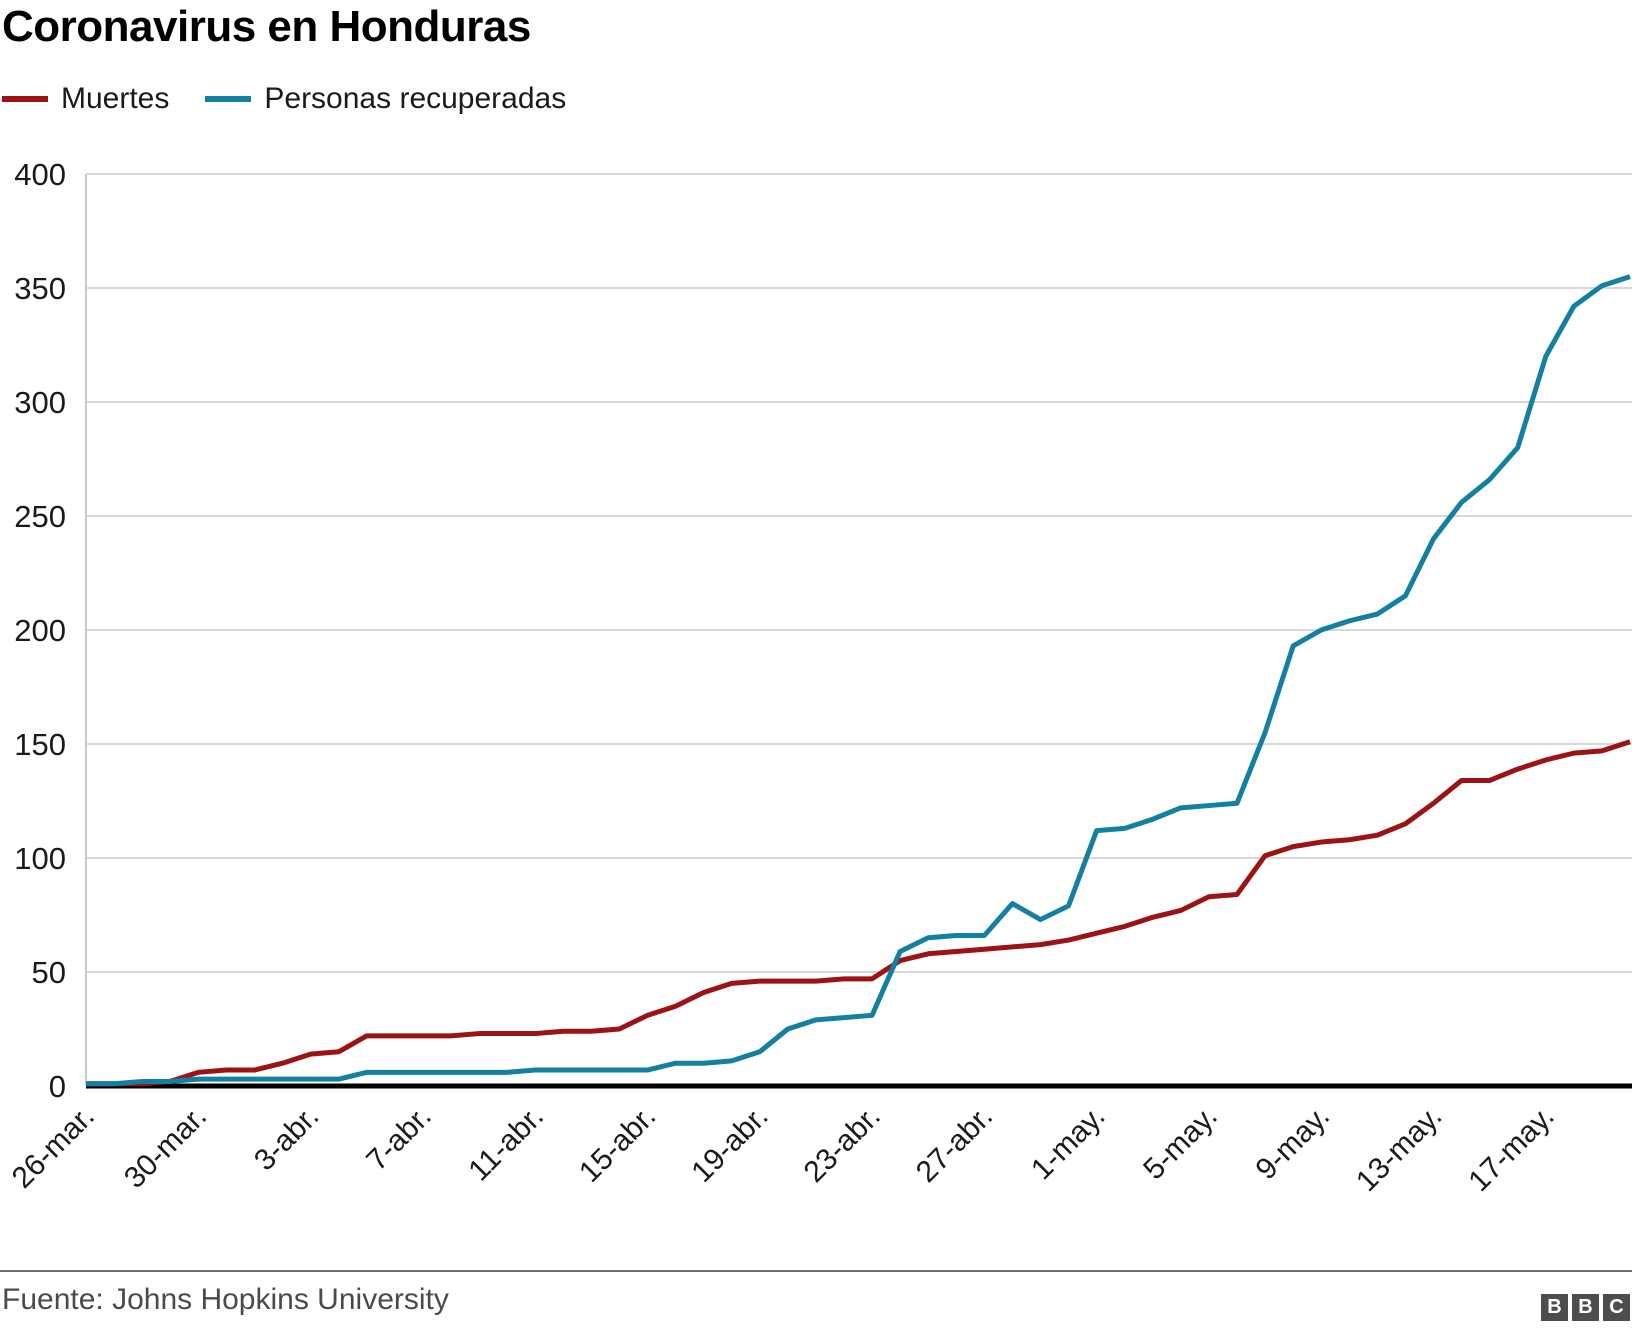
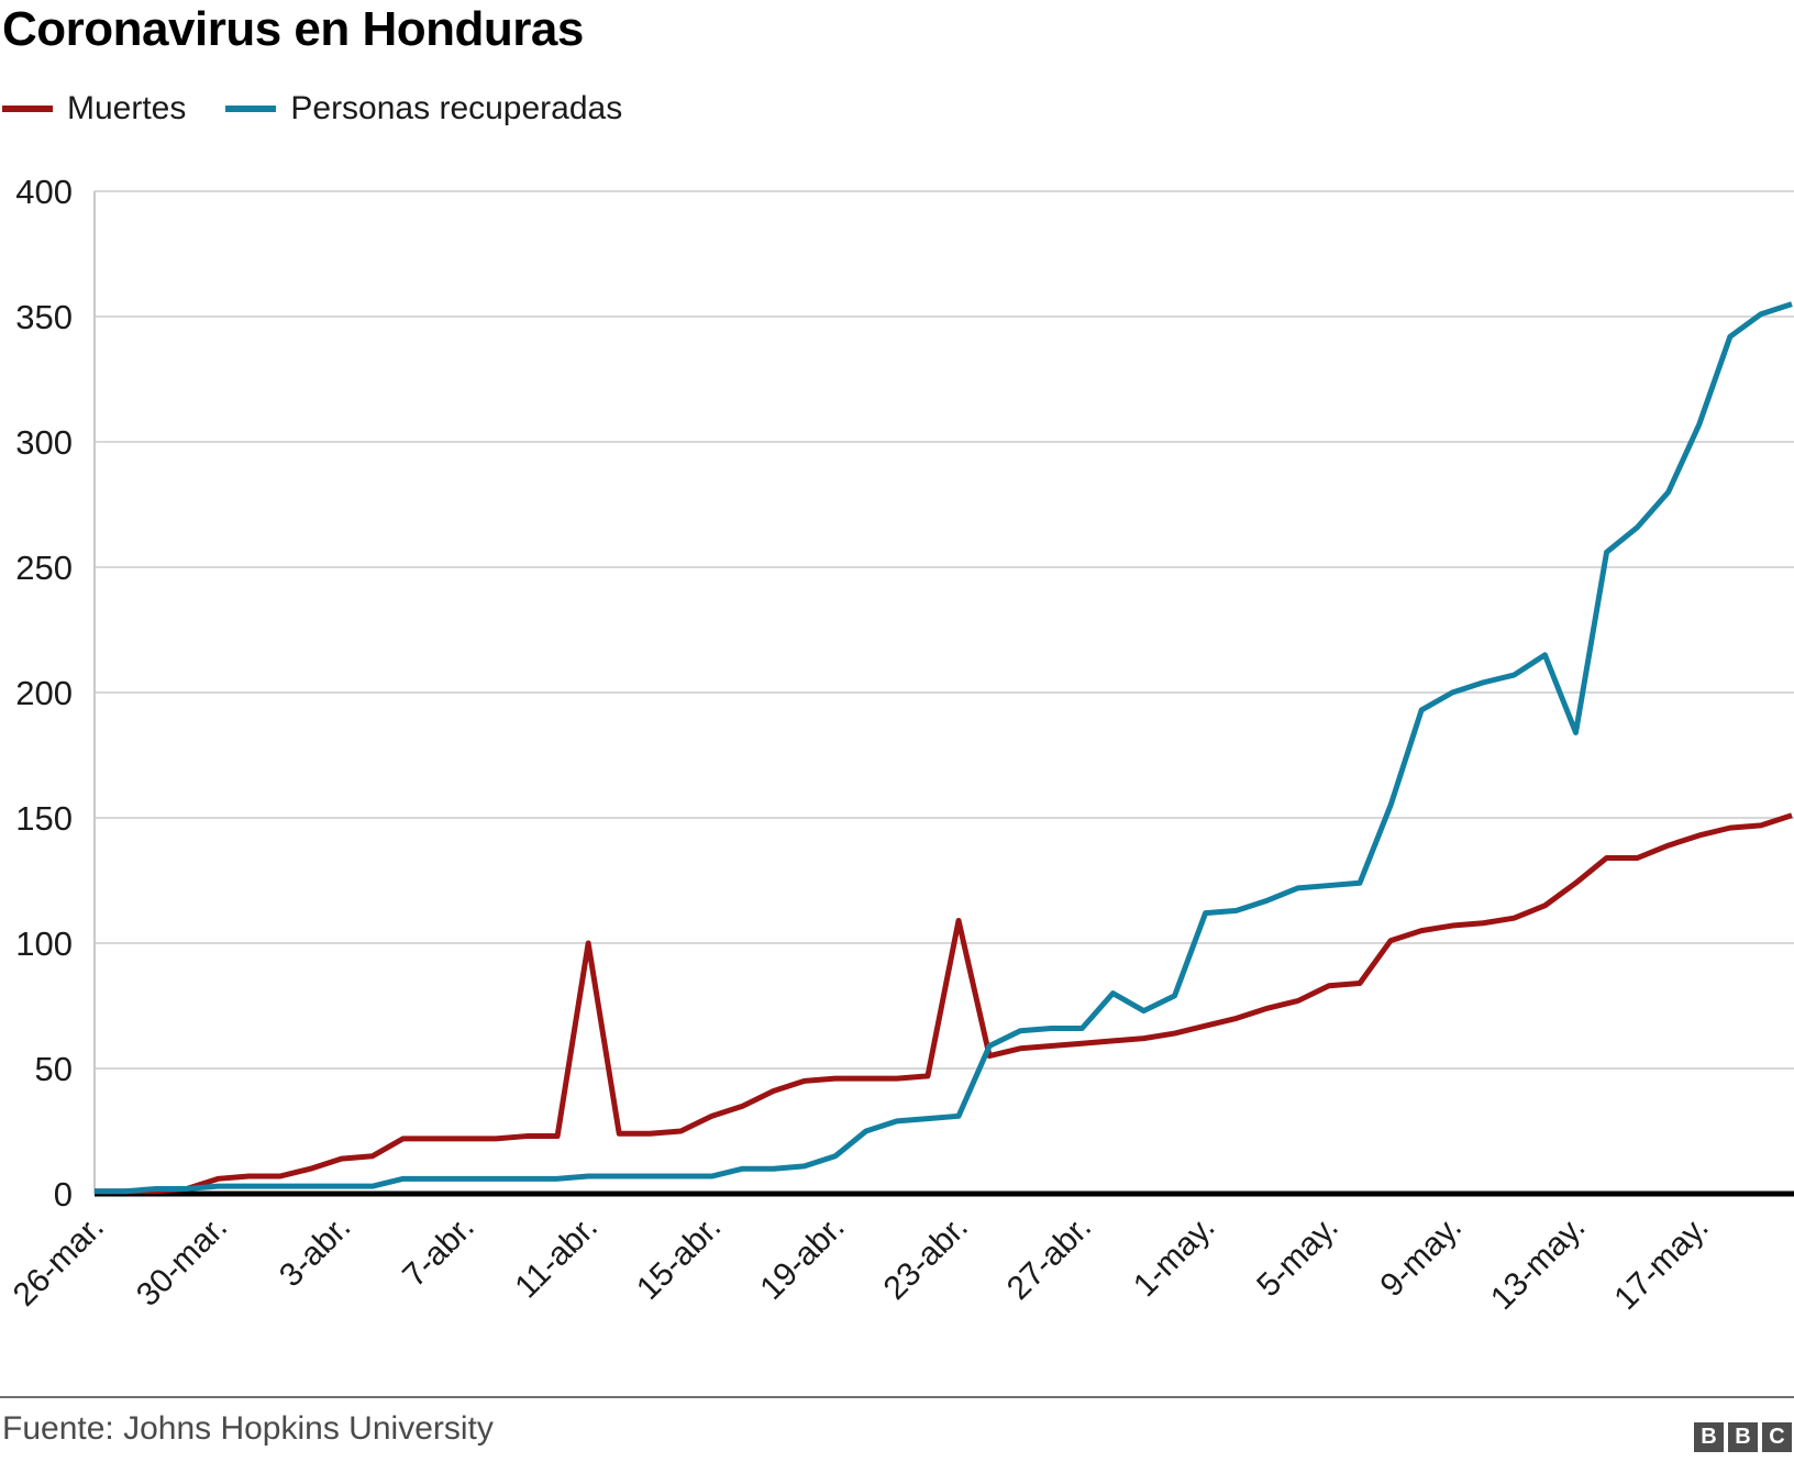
Muertes/11-abr.: 23 -> 100
Muertes/23-abr.: 47 -> 109
Personas recuperadas/13-may.: 240 -> 184
Personas recuperadas/17-may.: 320 -> 307
